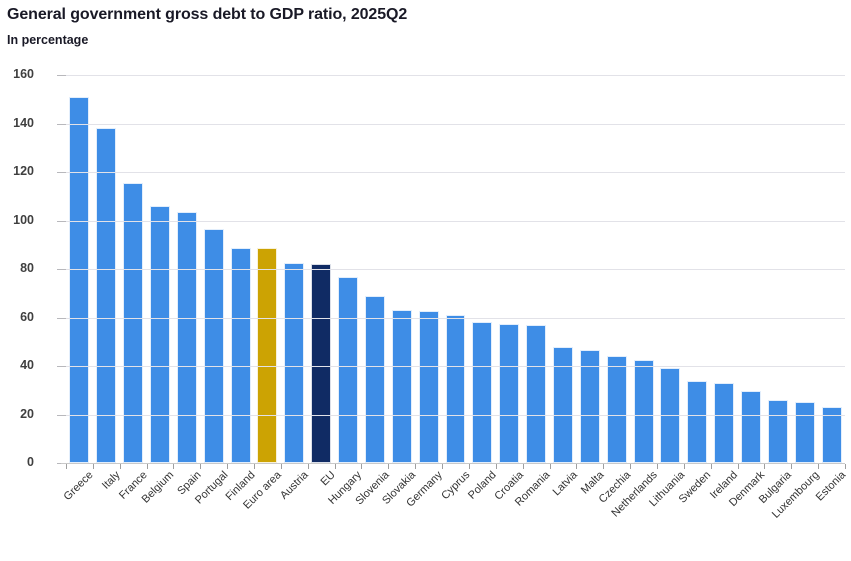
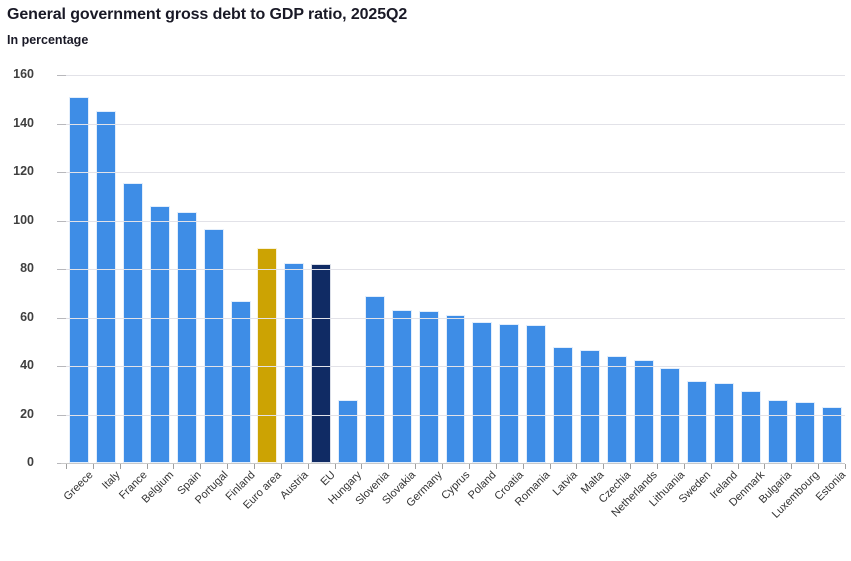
Italy: 138 -> 145
Finland: 88 -> 67
Hungary: 76 -> 26
